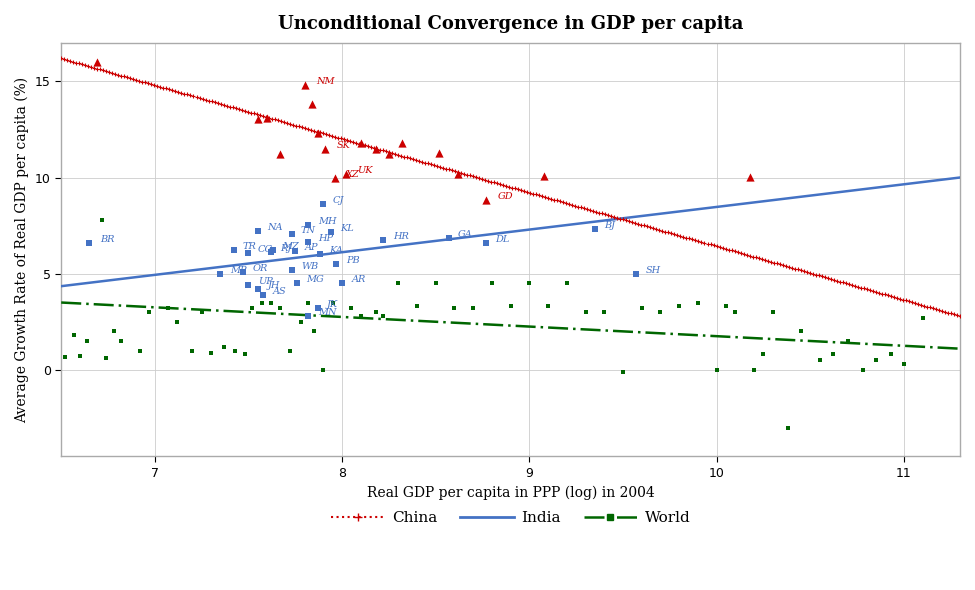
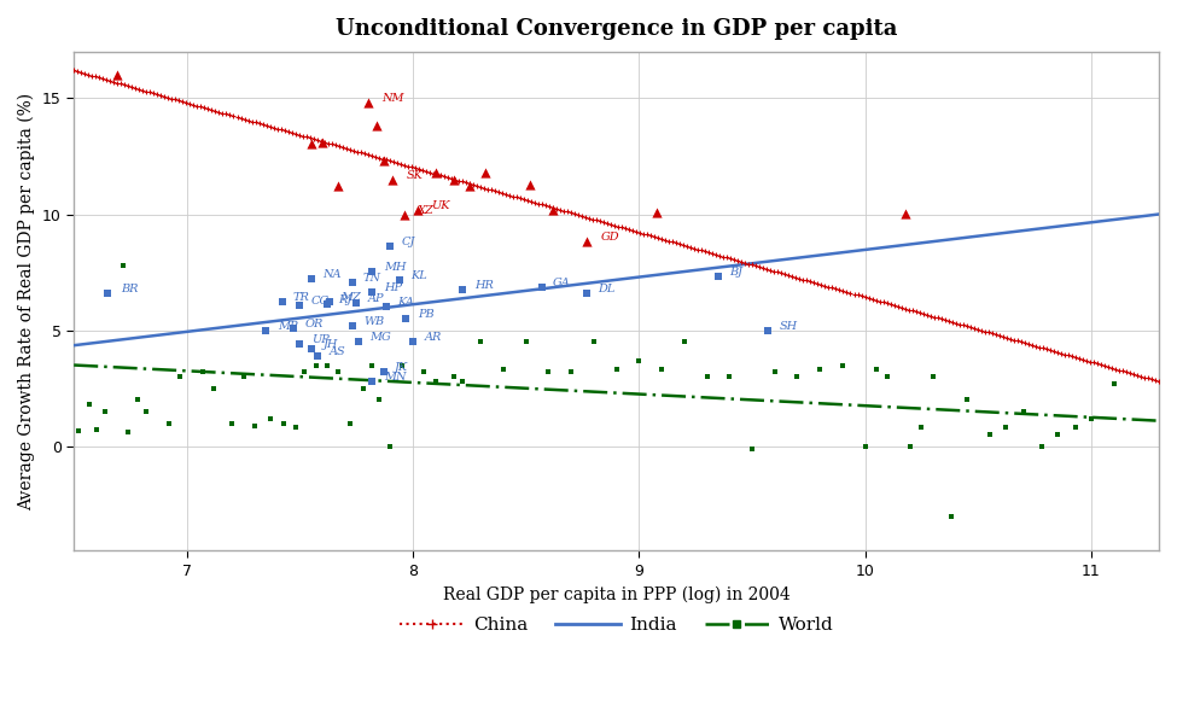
World/9: 4.5 -> 3.7
World/11: 0.3 -> 1.2
